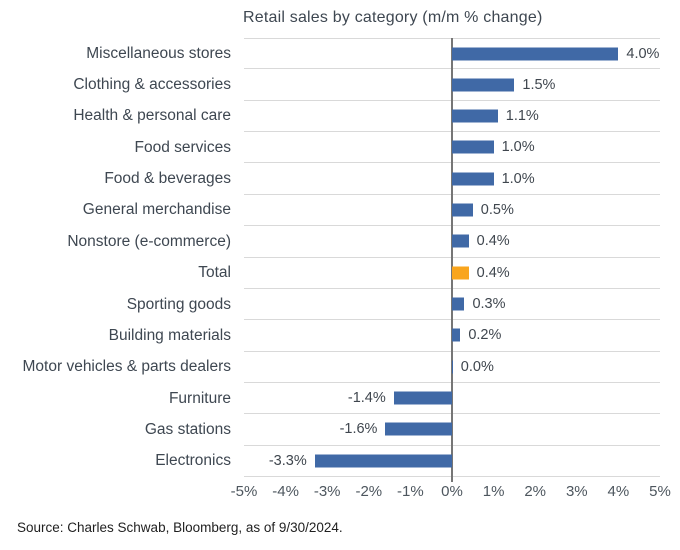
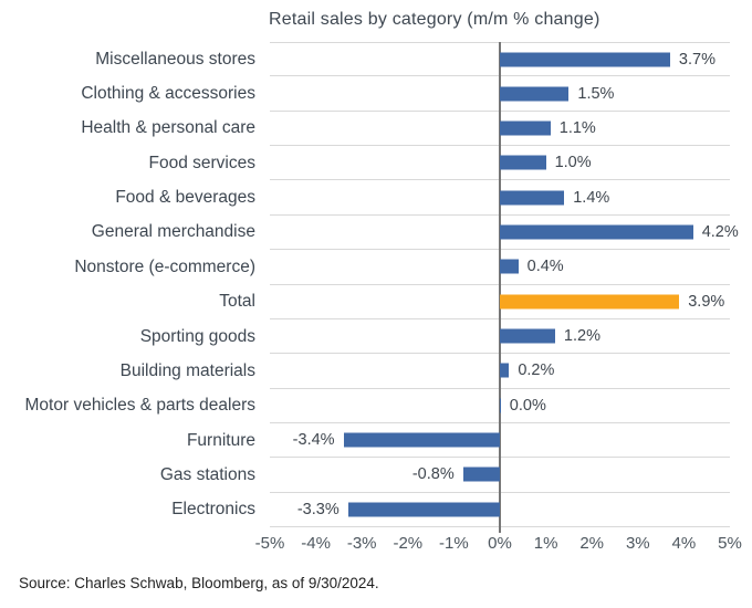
Miscellaneous stores: 4.0% -> 3.7%
Food & beverages: 1.0% -> 1.4%
General merchandise: 0.5% -> 4.2%
Total: 0.4% -> 3.9%
Sporting goods: 0.3% -> 1.2%
Furniture: -1.4% -> -3.4%
Gas stations: -1.6% -> -0.8%
